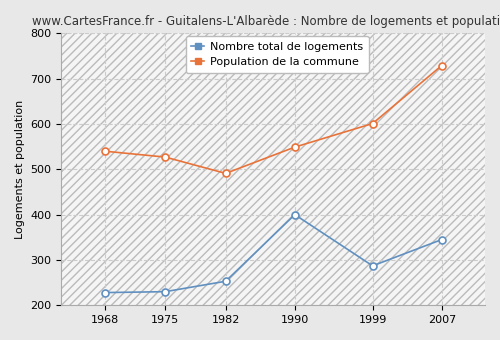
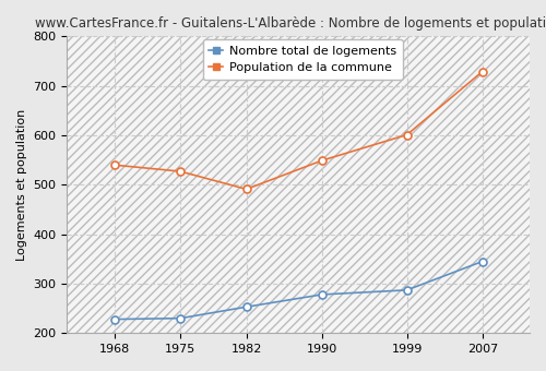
Nombre total de logements/1990: 400 -> 278
